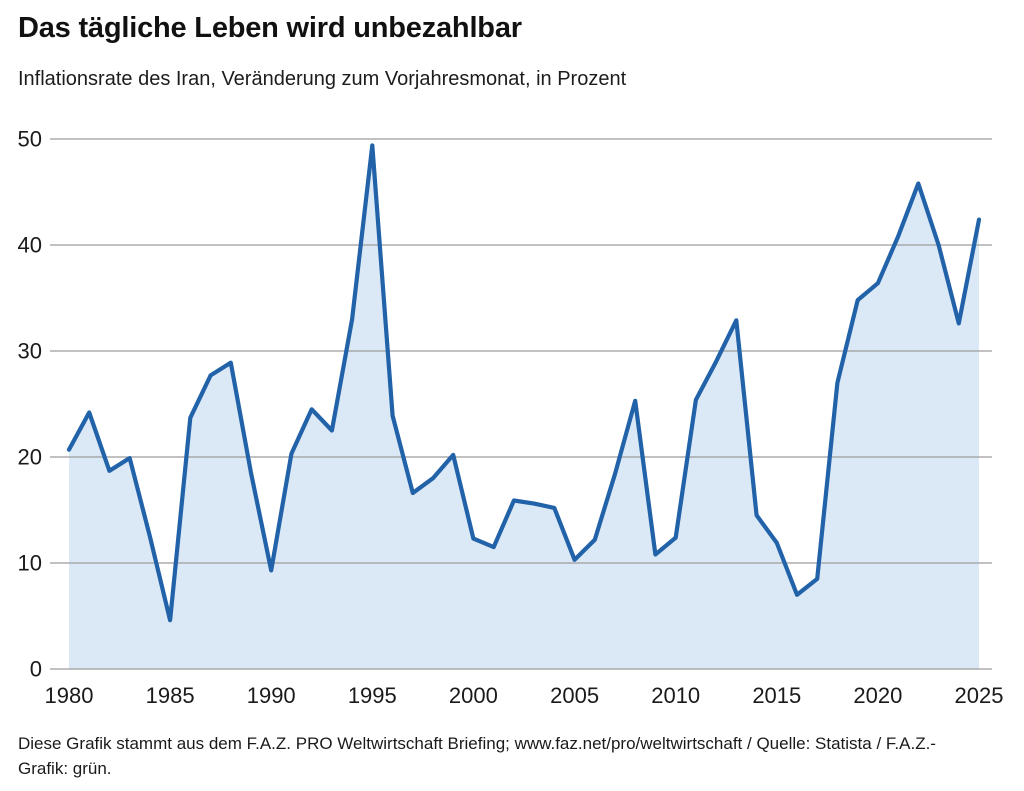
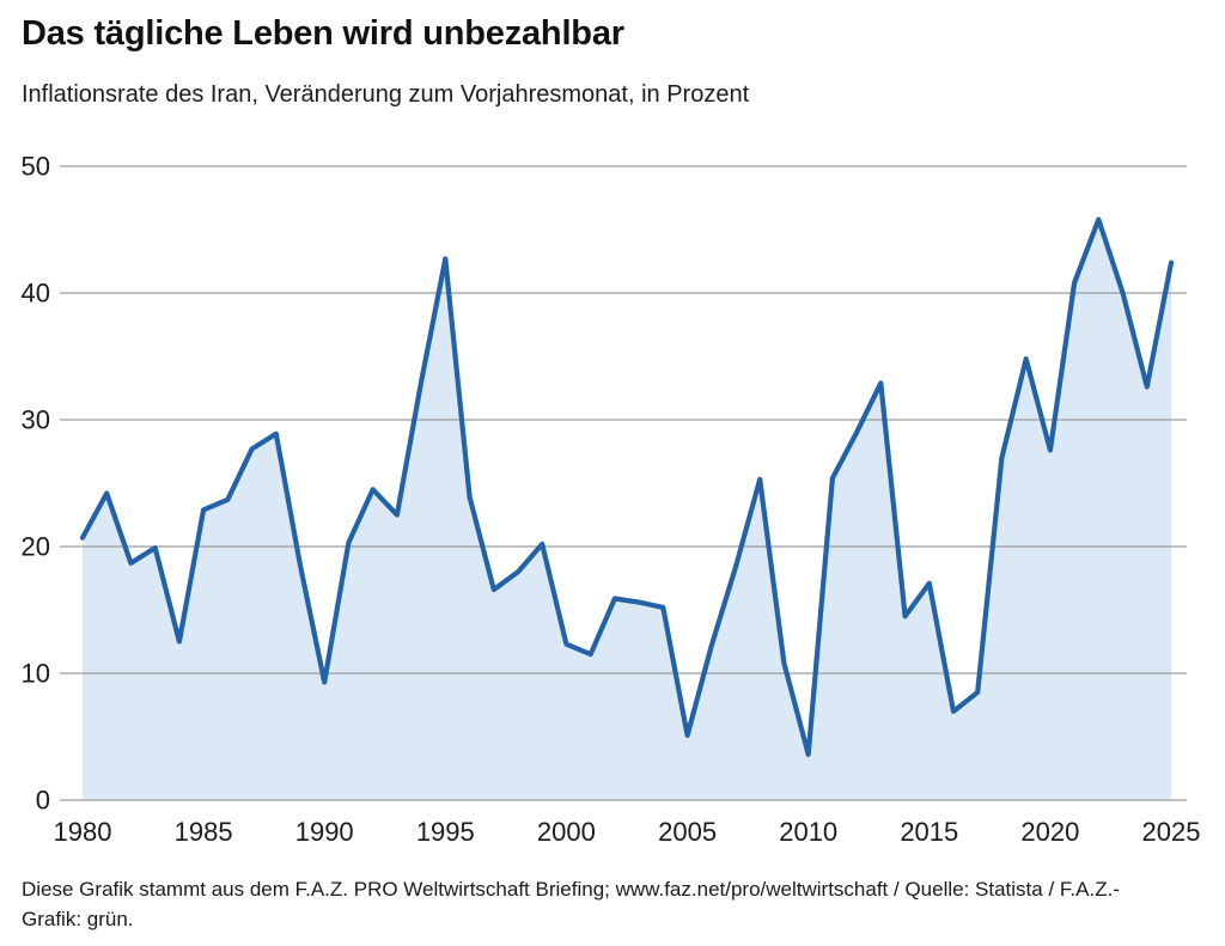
1985: 4.6 -> 22.9
1995: 49.4 -> 42.7
2005: 10.3 -> 5.1
2010: 12.4 -> 3.6
2015: 11.9 -> 17.1
2020: 36.4 -> 27.6
